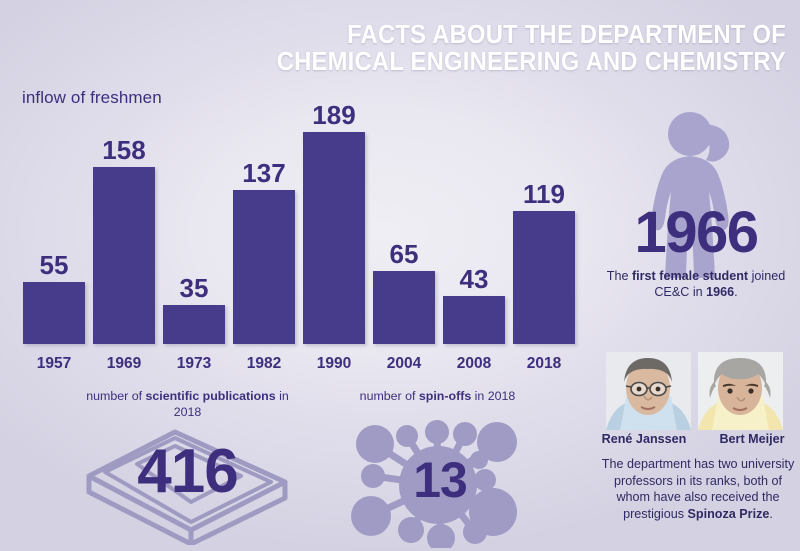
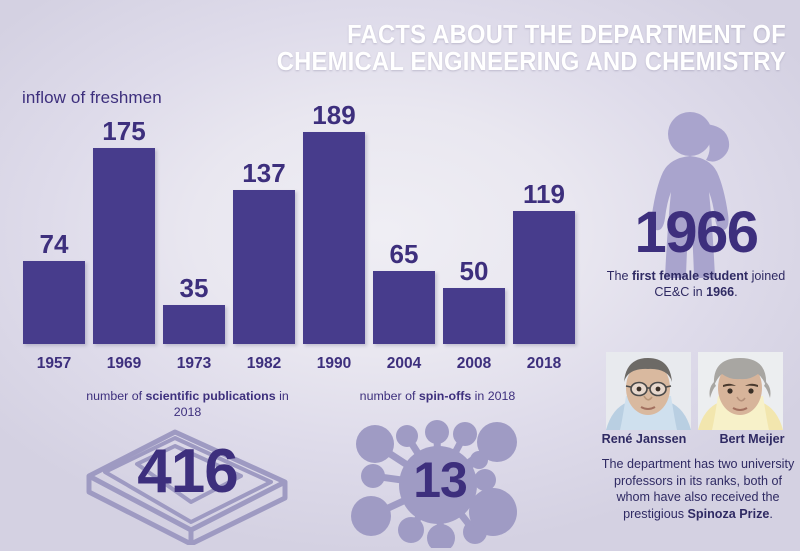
1957: 55 -> 74
1969: 158 -> 175
2008: 43 -> 50
